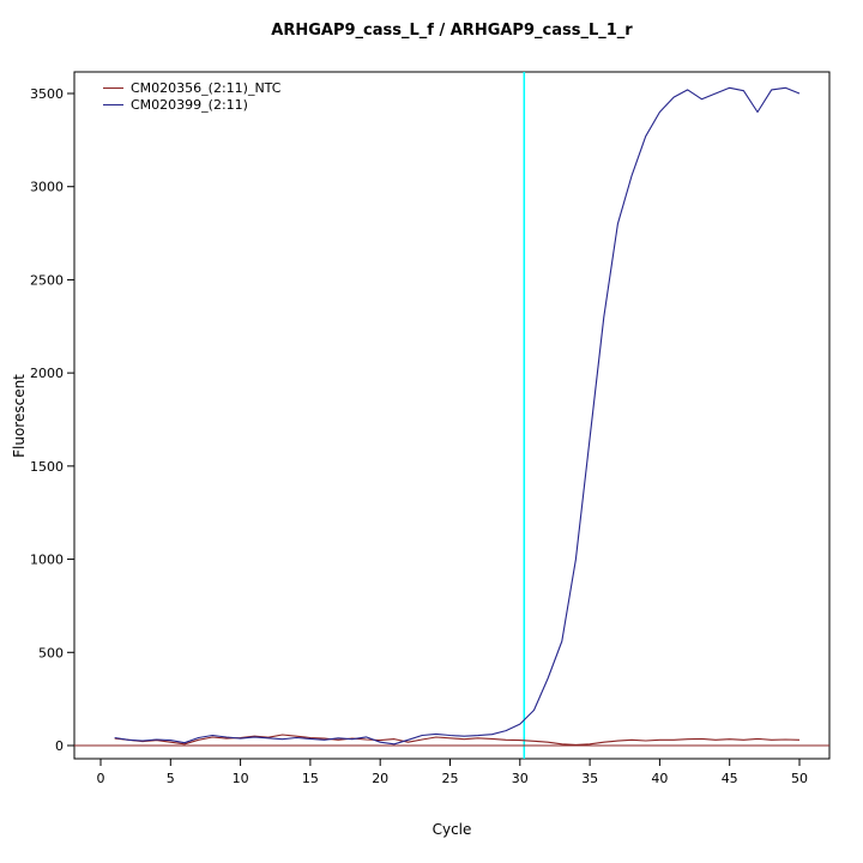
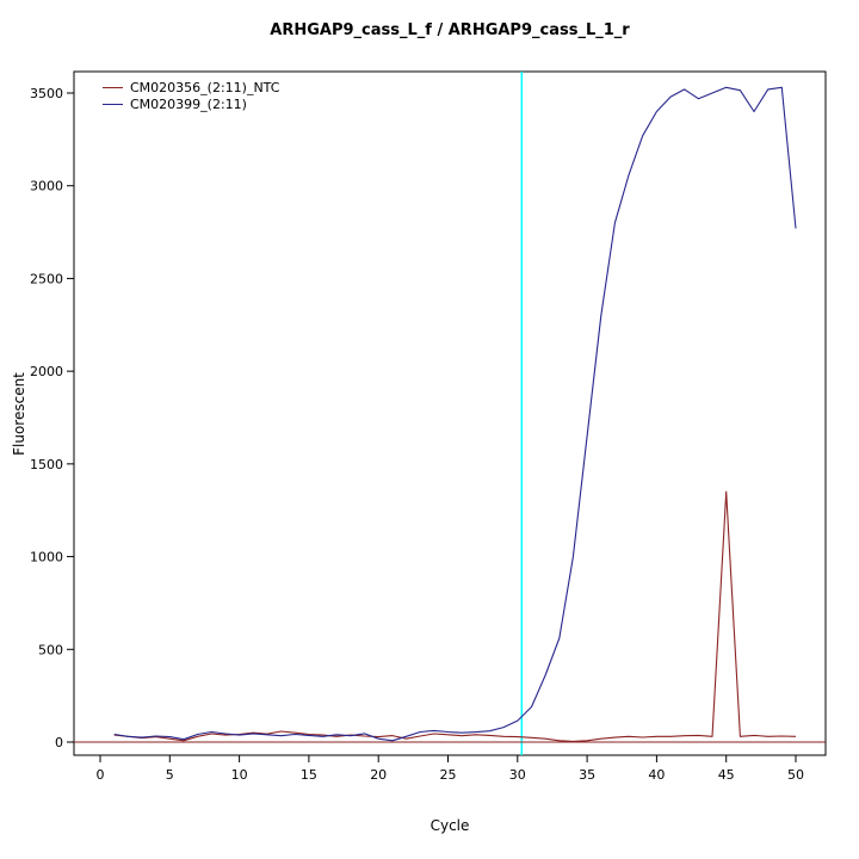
CM020356_(2:11)_NTC/45: 30 -> 1350
CM020399_(2:11)/50: 3500 -> 2770
